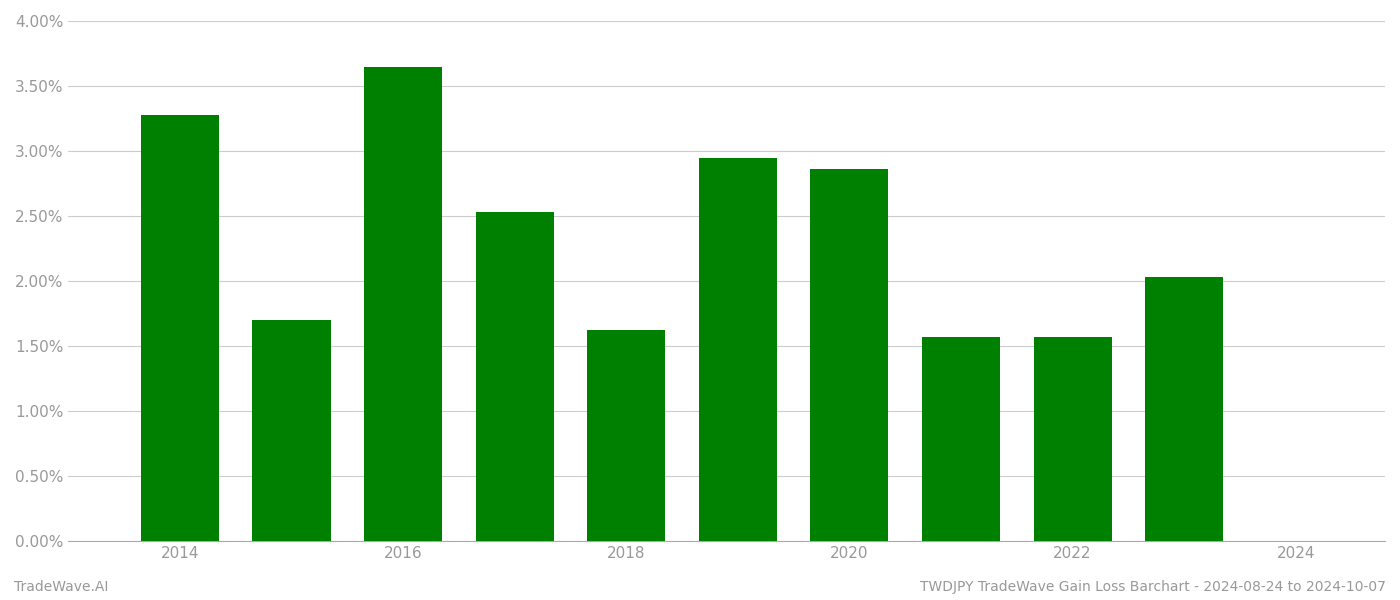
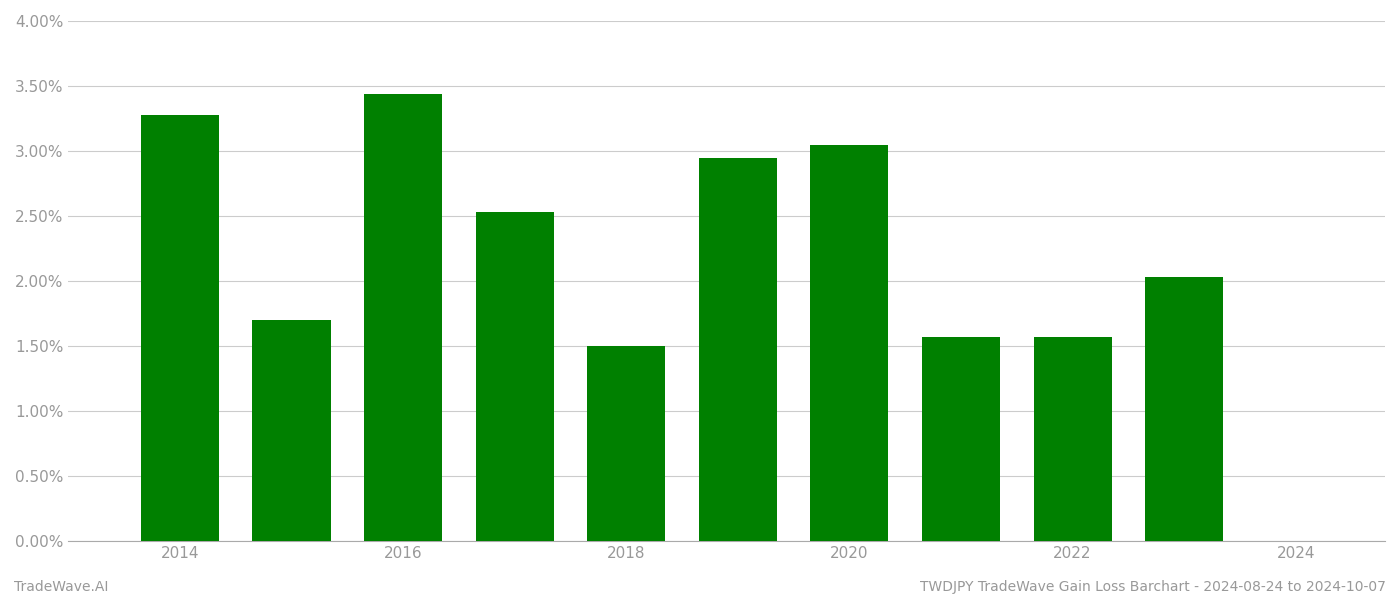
2016: 3.65% -> 3.44%
2018: 1.62% -> 1.50%
2020: 2.86% -> 3.05%
